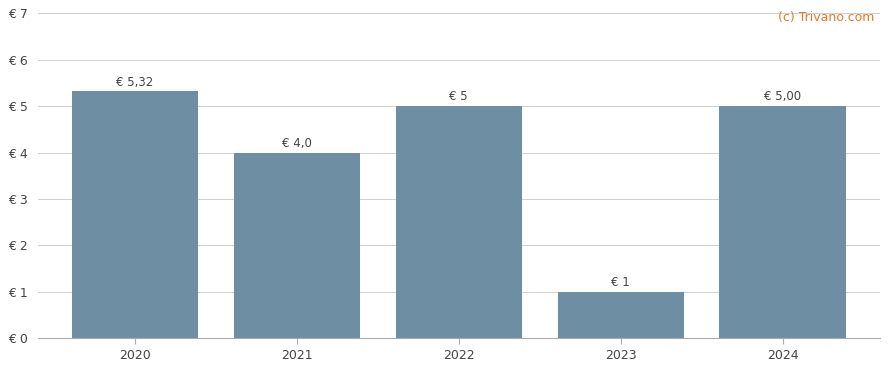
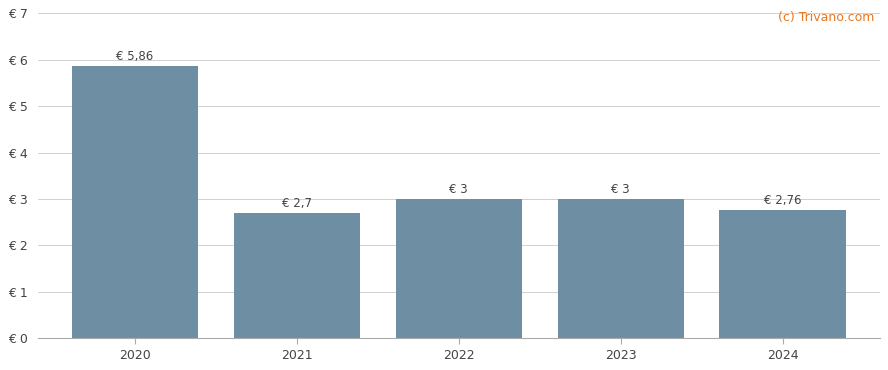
2020: 5,32 -> 5,86
2021: 4,0 -> 2,7
2022: 5 -> 3
2023: 1 -> 3
2024: 5,00 -> 2,76
